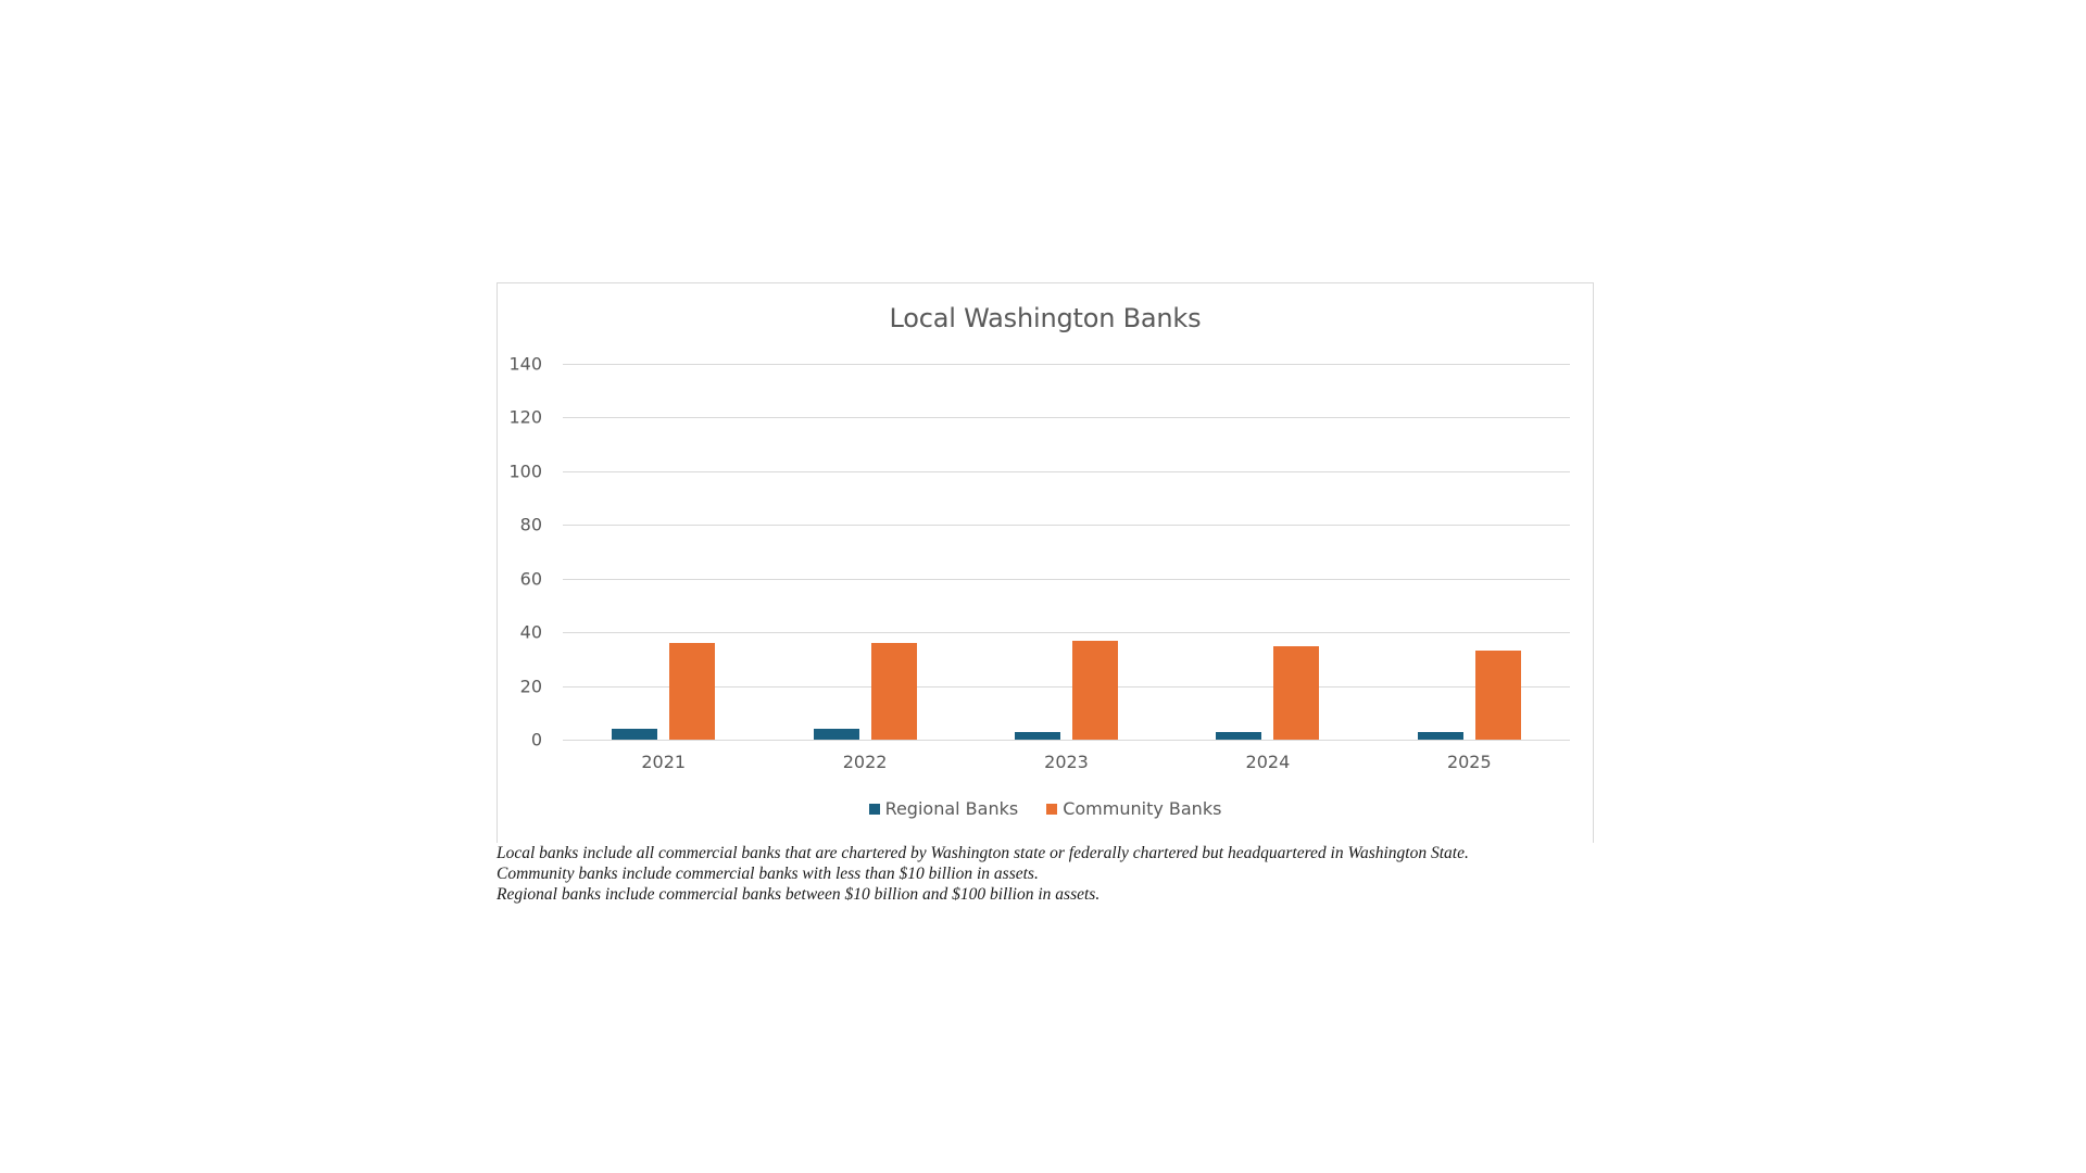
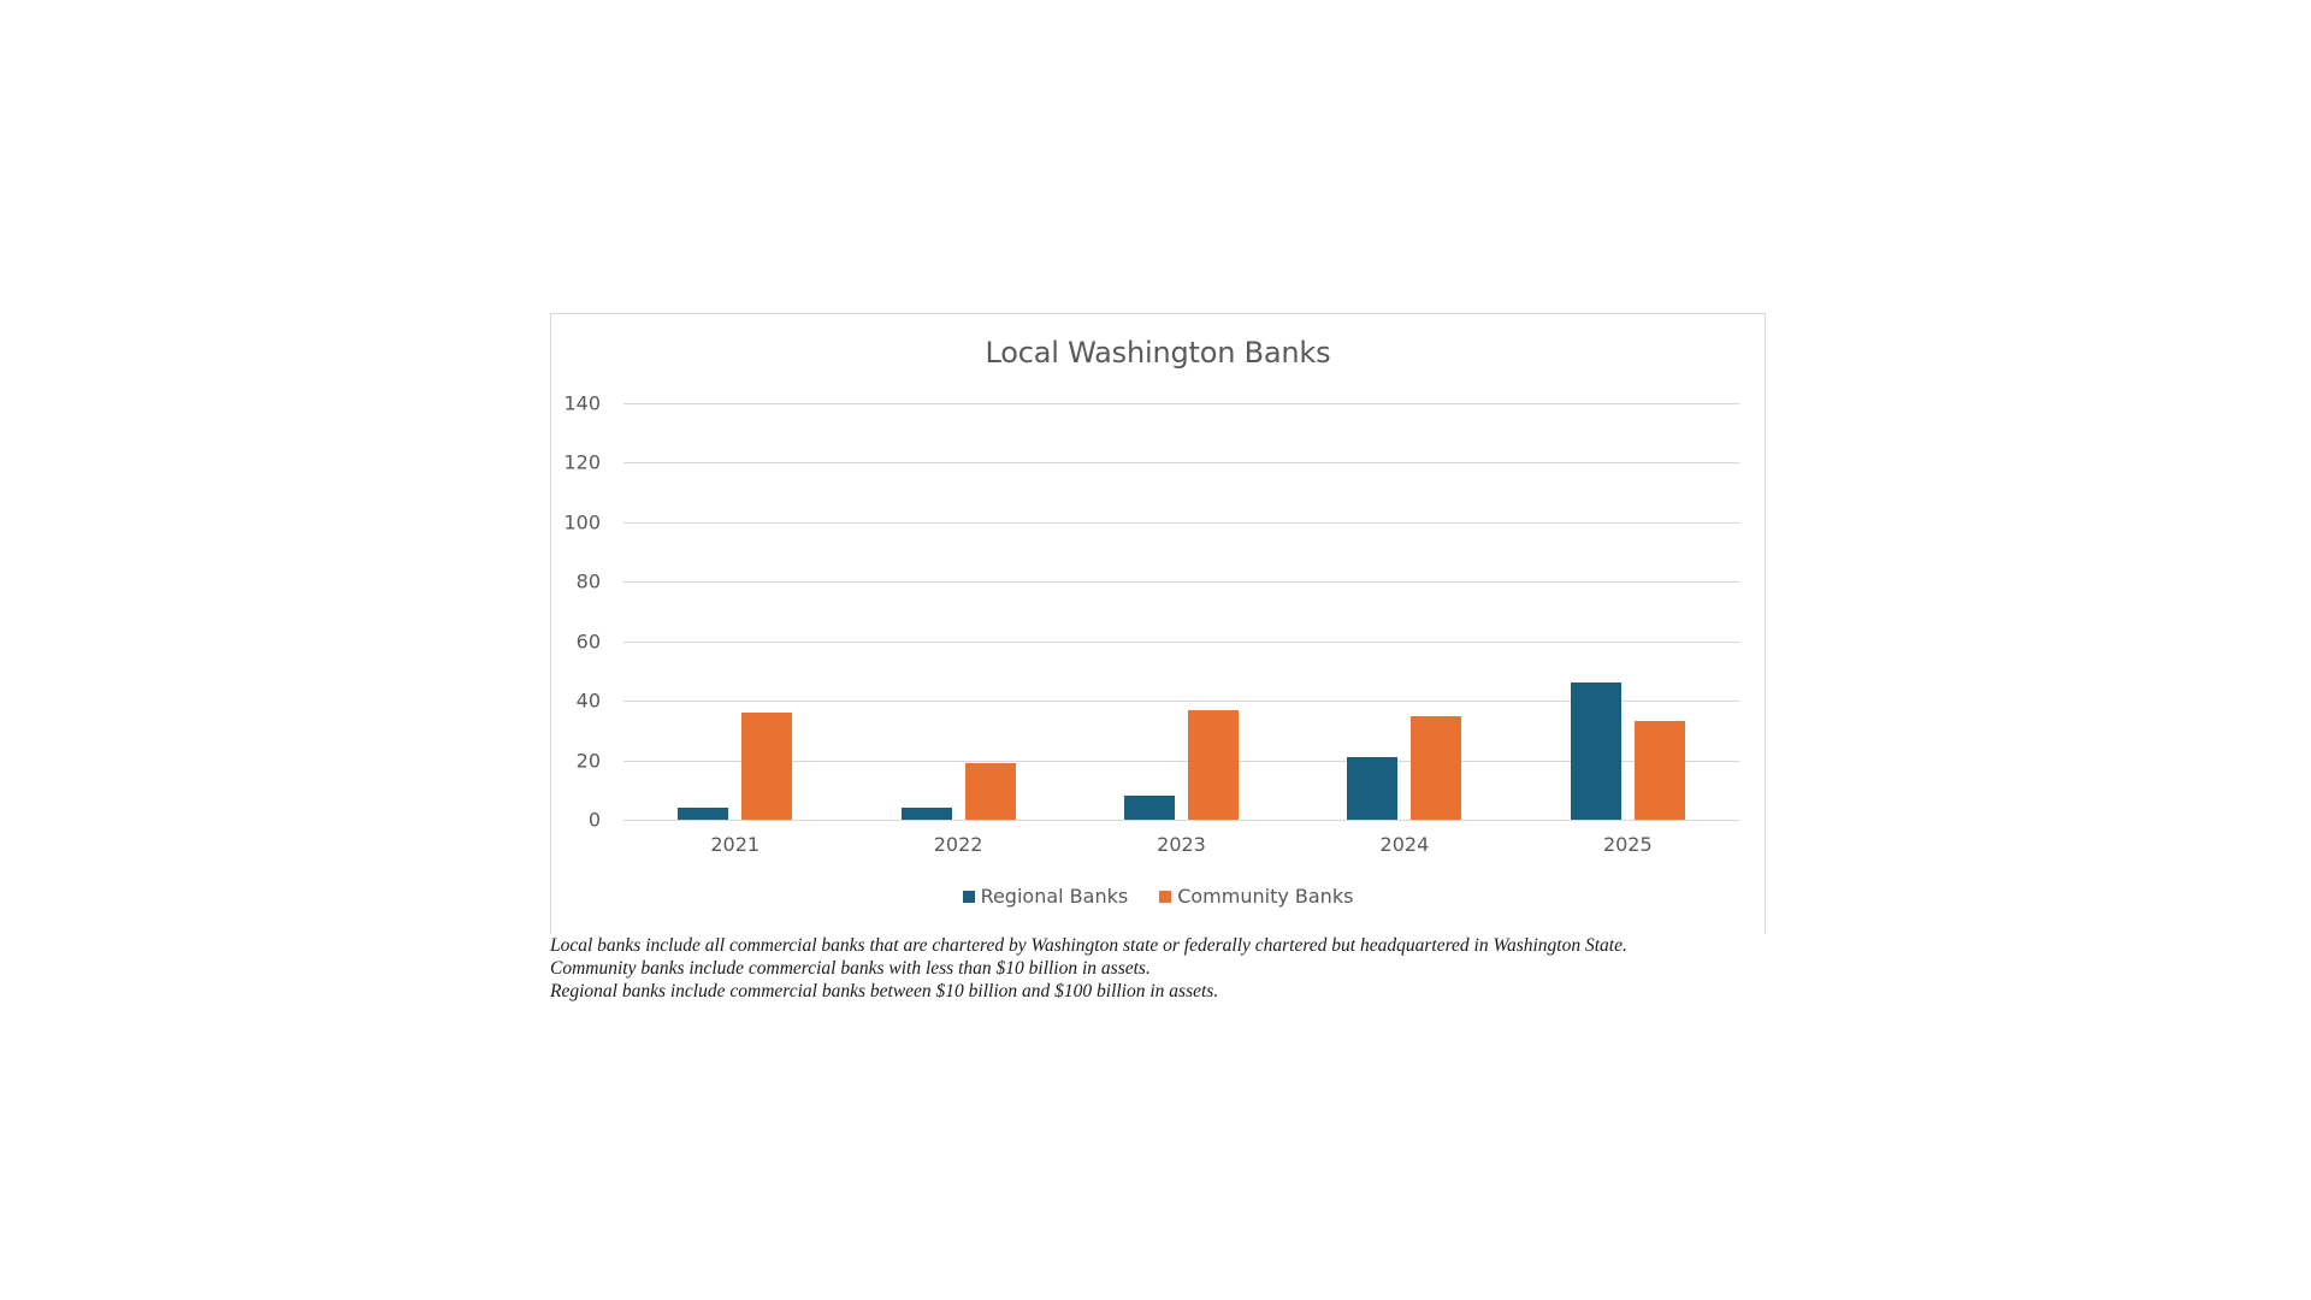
Community Banks/2022: 36 -> 19
Regional Banks/2023: 3 -> 8
Regional Banks/2024: 3 -> 21
Regional Banks/2025: 3 -> 46
